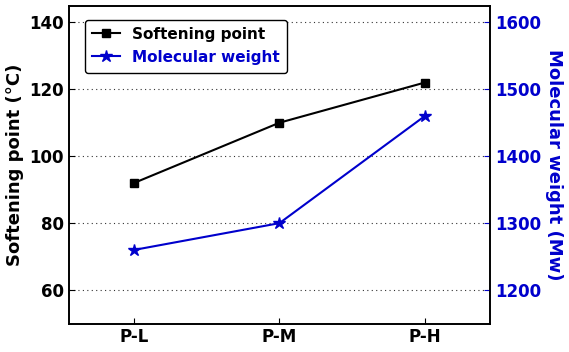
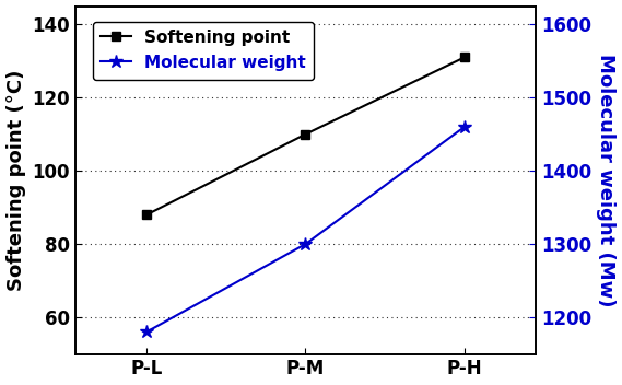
Softening point/P-L: 92 -> 88
Molecular weight/P-L: 1260 -> 1180
Softening point/P-H: 122 -> 131
